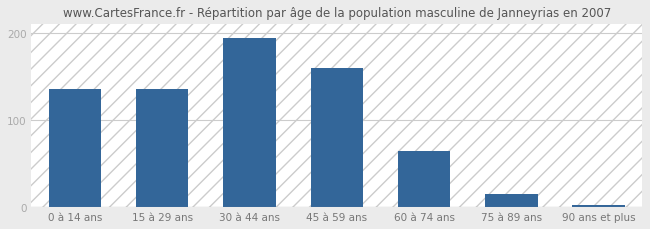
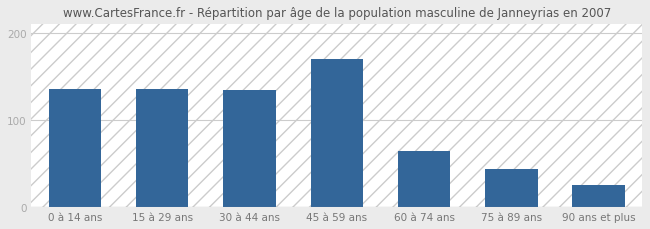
30 à 44 ans: 194 -> 134
45 à 59 ans: 160 -> 170
75 à 89 ans: 15 -> 44
90 ans et plus: 3 -> 26
